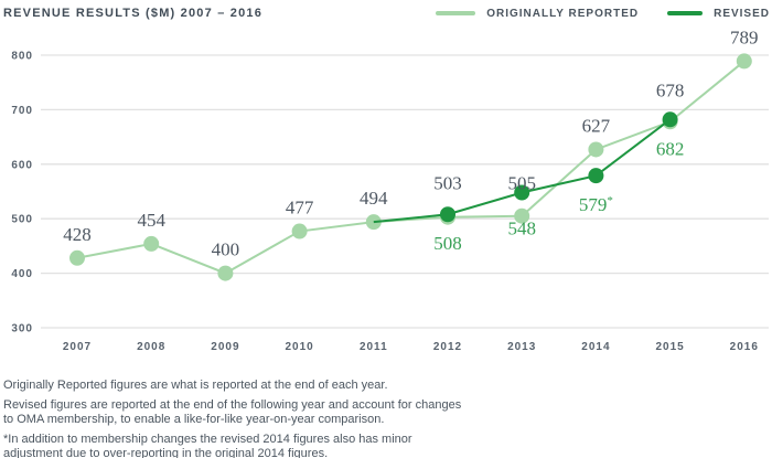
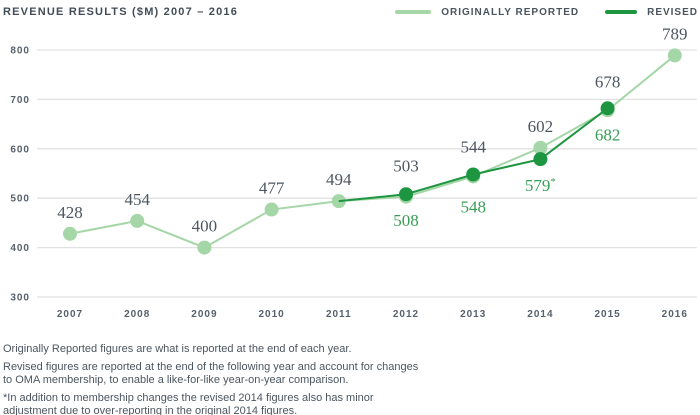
ORIGINALLY REPORTED/2013: 505 -> 544
ORIGINALLY REPORTED/2014: 627 -> 602
